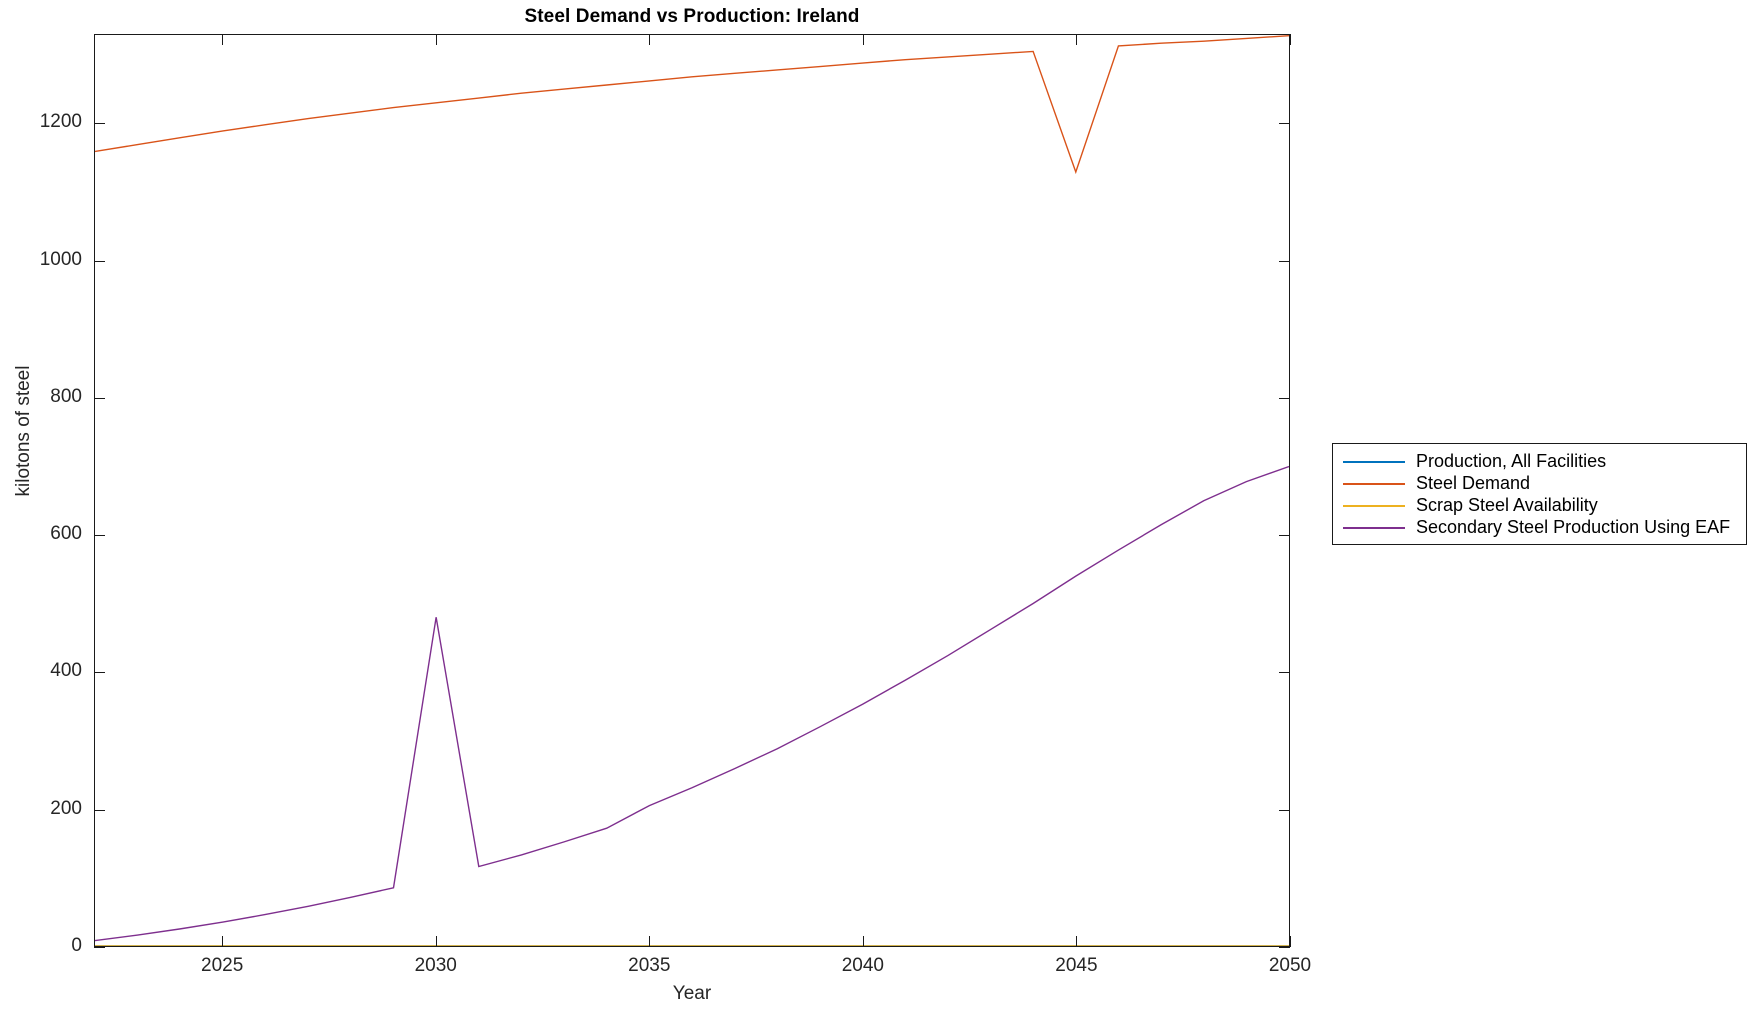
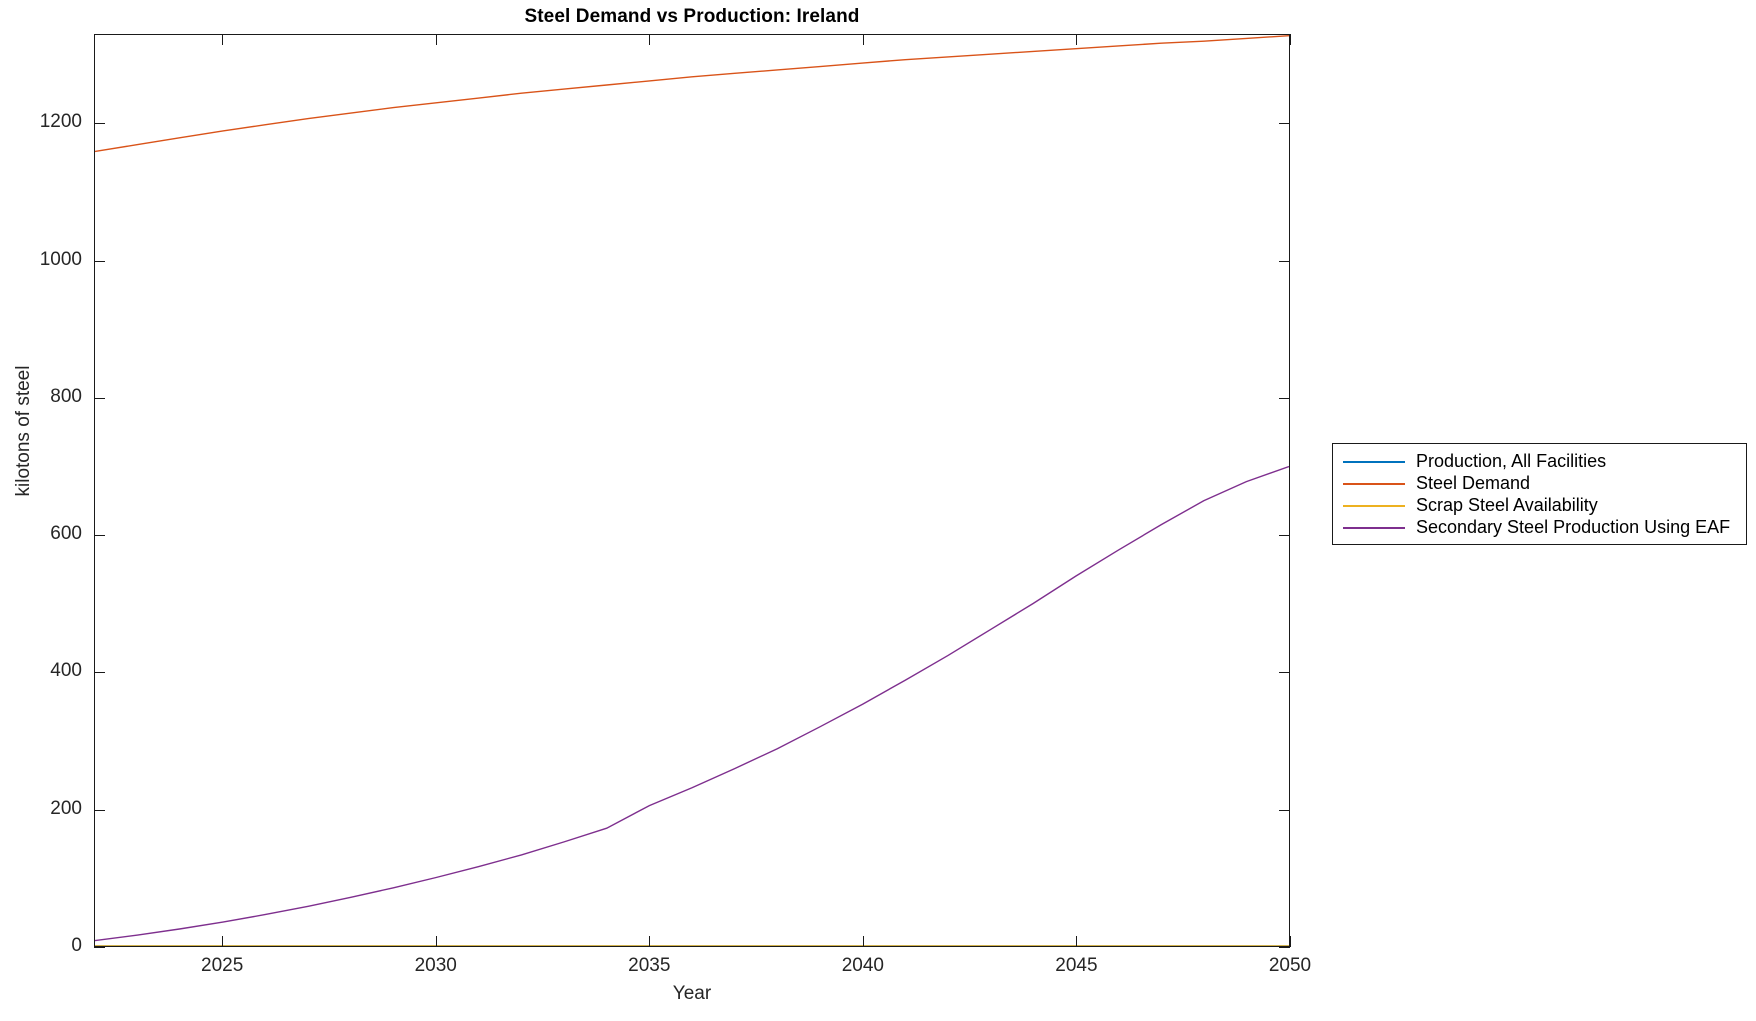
Secondary Steel Production Using EAF/2030: 480 -> 100
Steel Demand/2045: 1130 -> 1310
